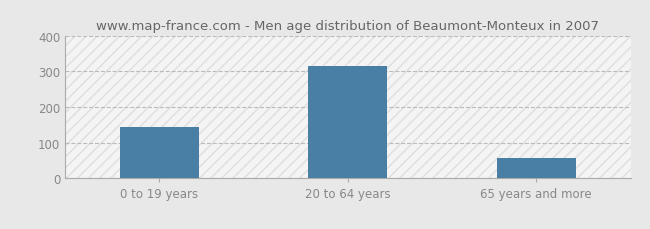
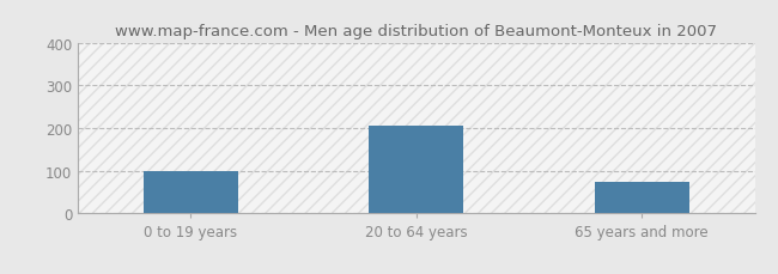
0 to 19 years: 144 -> 100
20 to 64 years: 315 -> 205
65 years and more: 57 -> 75
